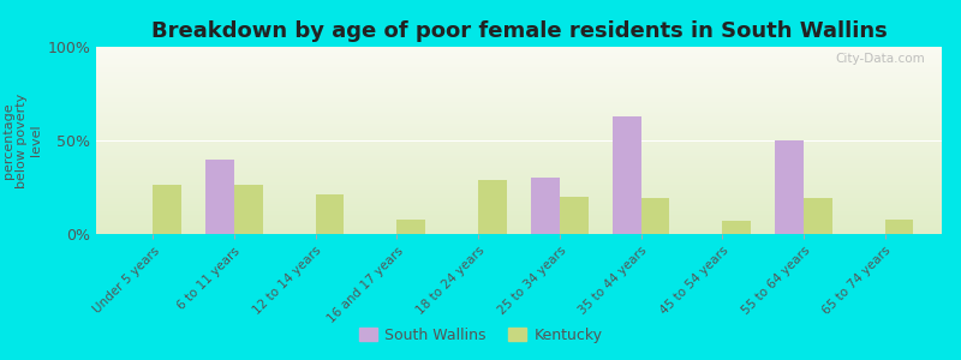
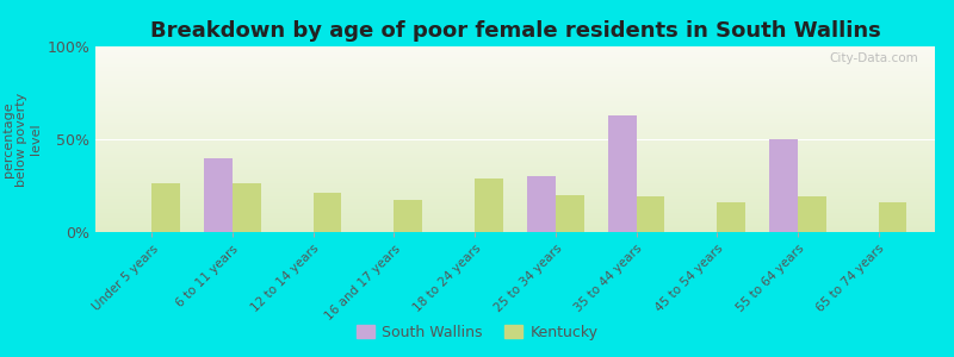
Kentucky/16 and 17 years: 8% -> 17%
Kentucky/45 to 54 years: 7% -> 16%
Kentucky/65 to 74 years: 8% -> 16%
